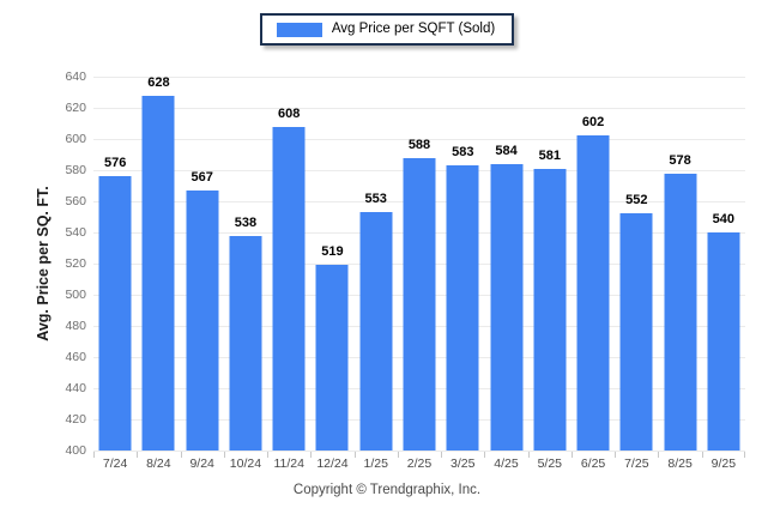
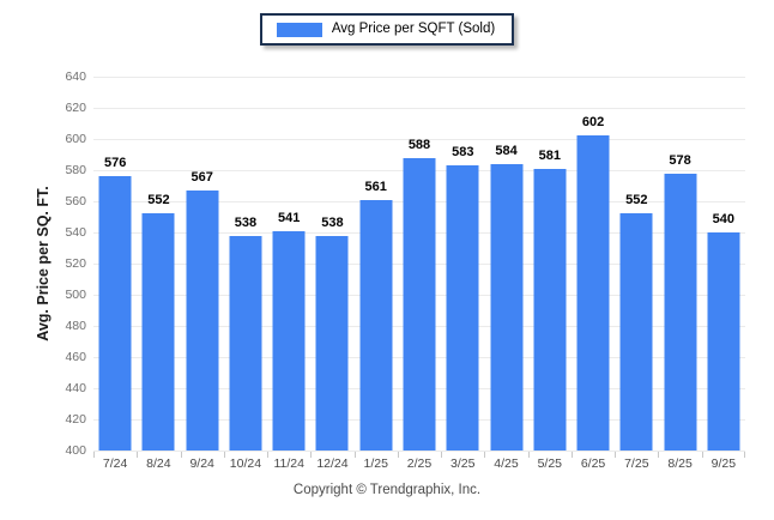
8/24: 628 -> 552
11/24: 608 -> 541
12/24: 519 -> 538
1/25: 553 -> 561
